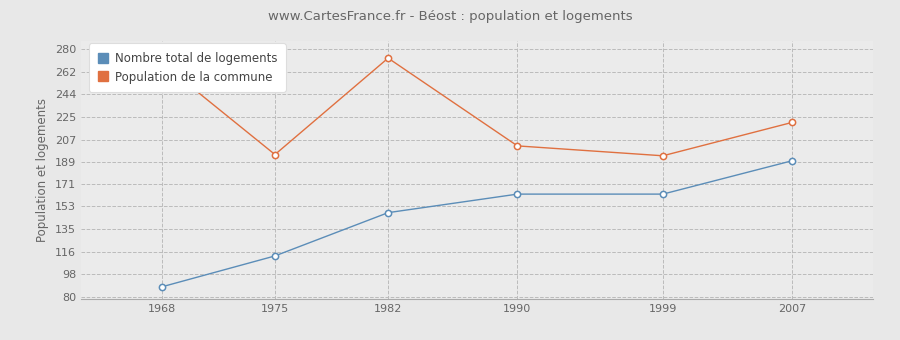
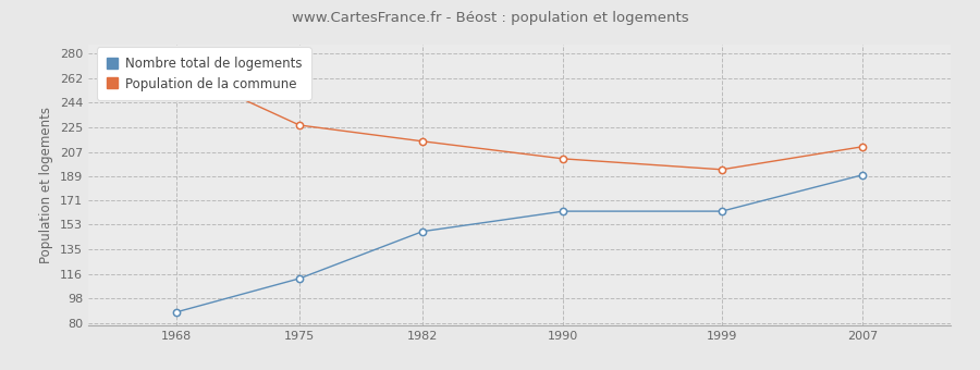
Population de la commune/1975: 195 -> 227
Population de la commune/1982: 273 -> 215
Population de la commune/2007: 221 -> 211
